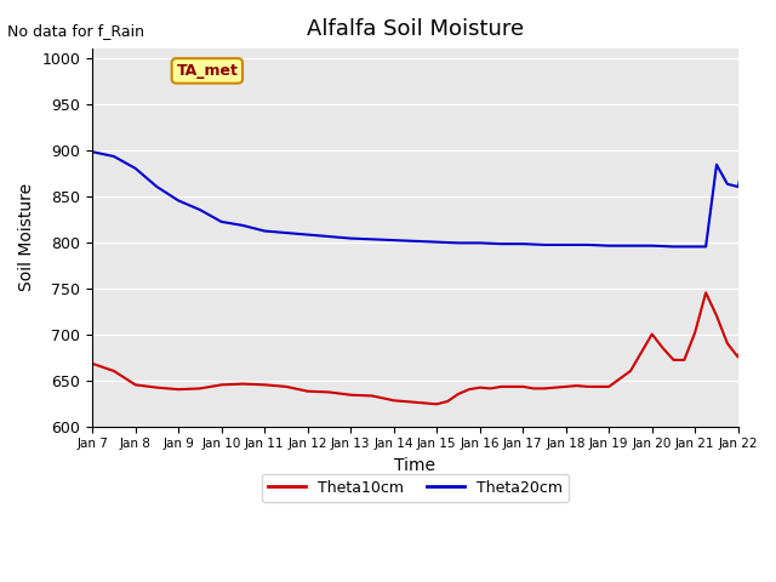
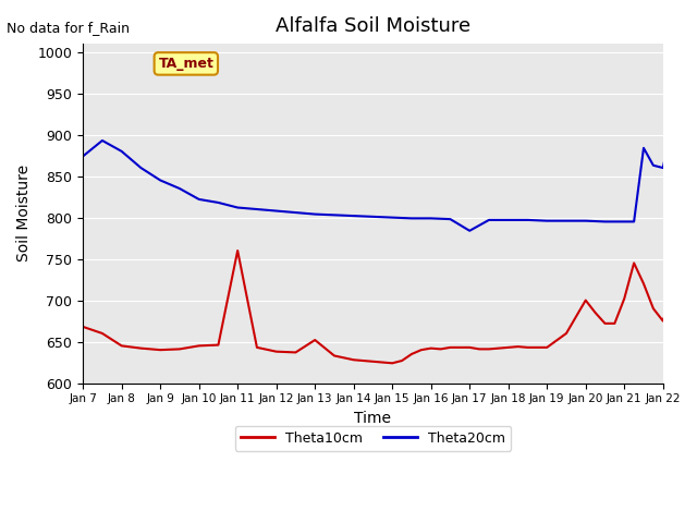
Theta20cm/Jan 7: 898 -> 874
Theta10cm/Jan 11: 645 -> 760
Theta10cm/Jan 13: 634 -> 652
Theta20cm/Jan 17: 798 -> 784
